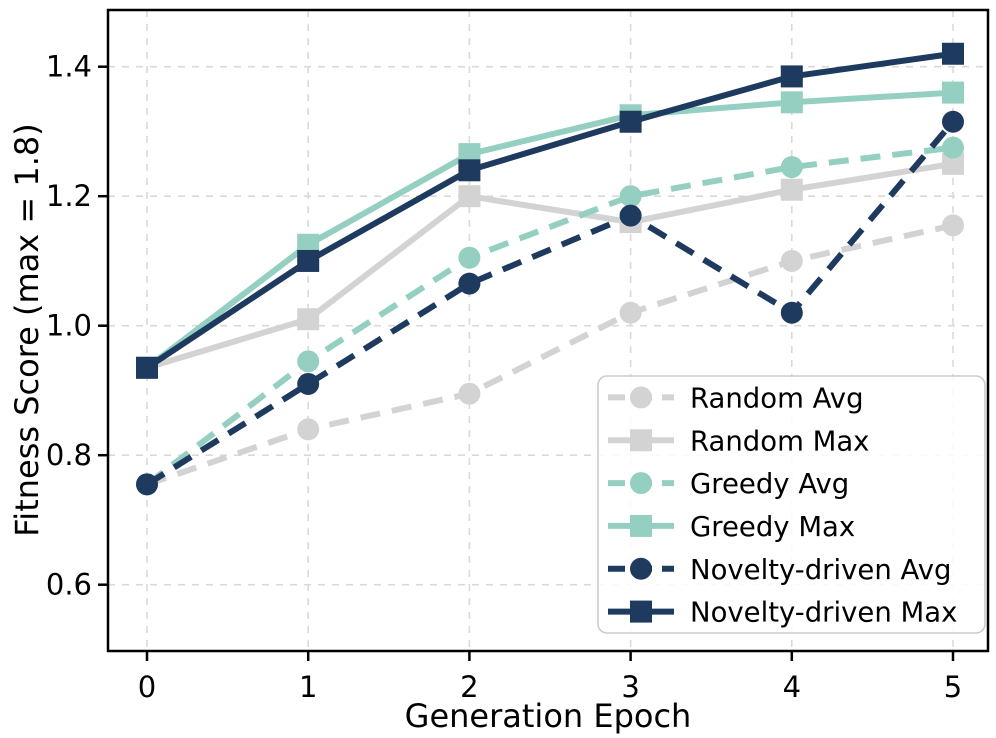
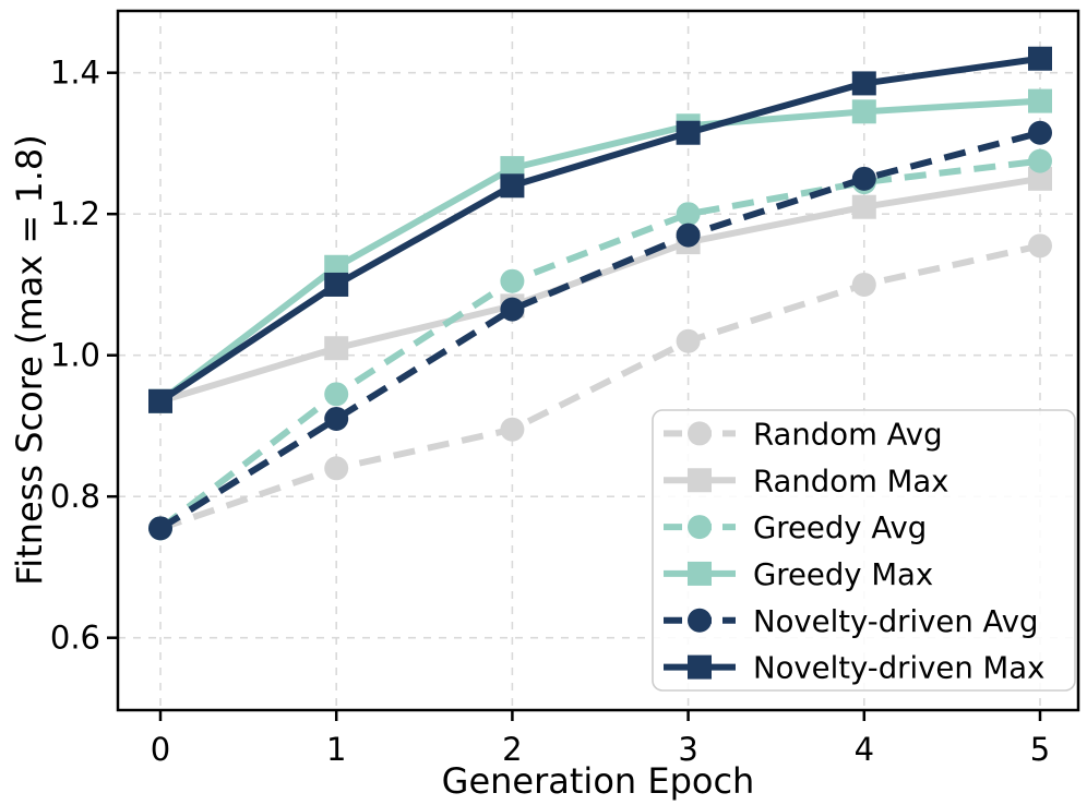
Random Max/2: 1.20 -> 1.07
Novelty-driven Avg/4: 1.02 -> 1.25
